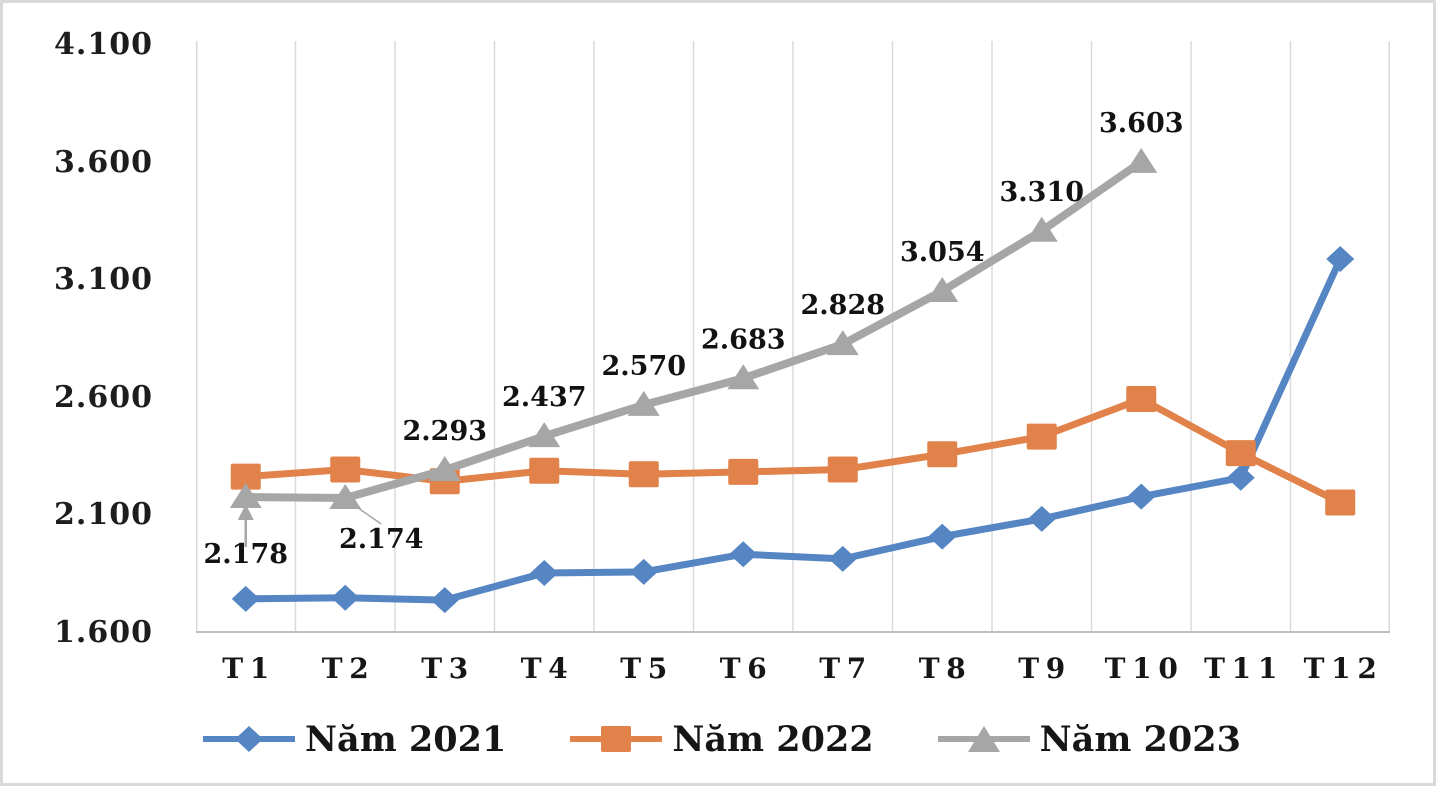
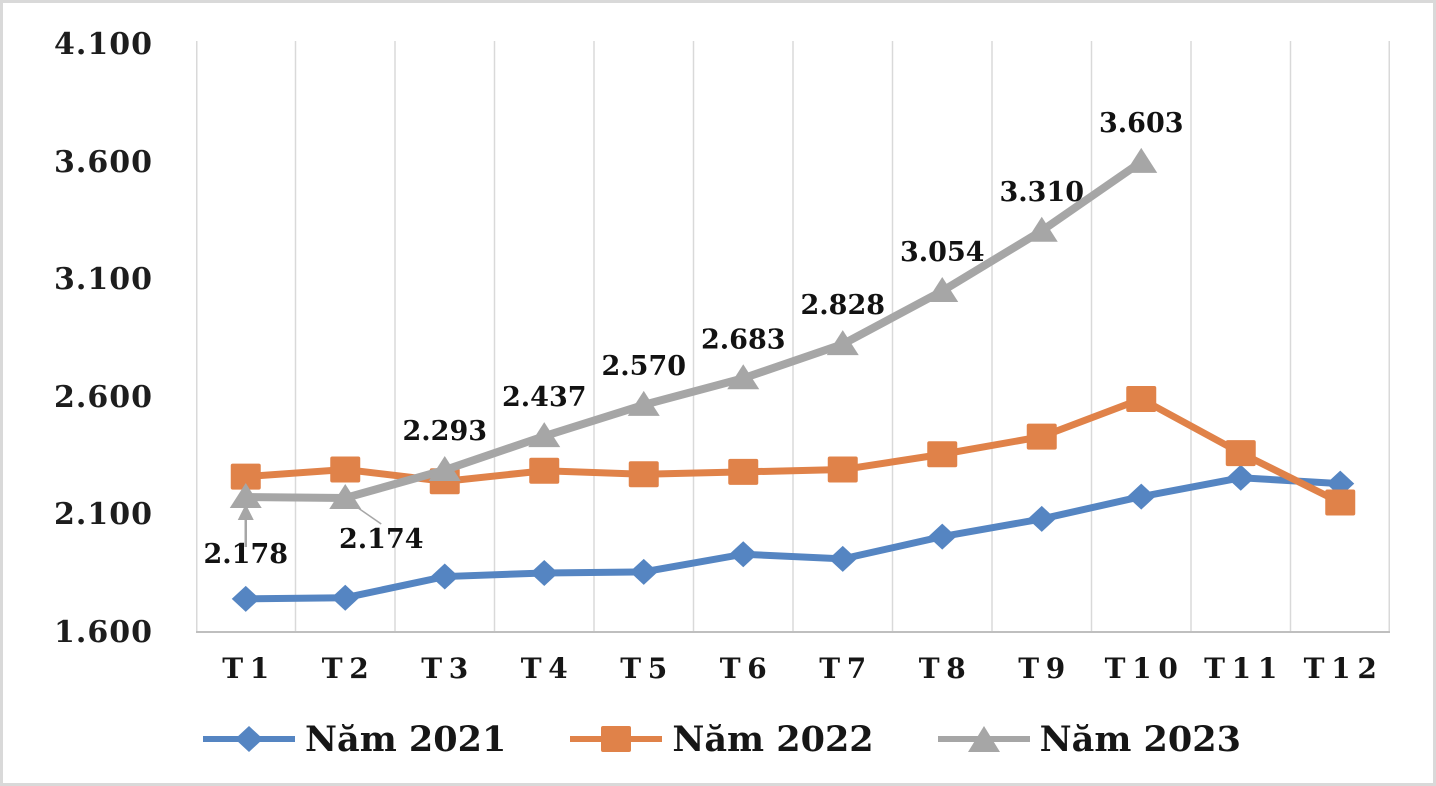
Năm 2021/T3: 1740 -> 1840
Năm 2021/T12: 3190 -> 2240
